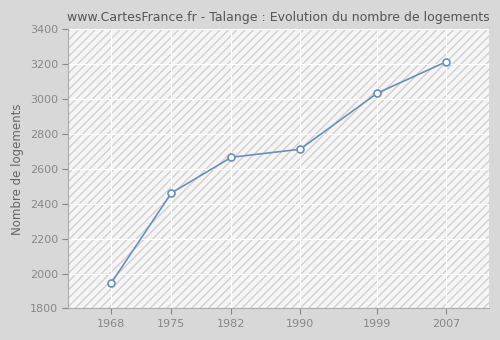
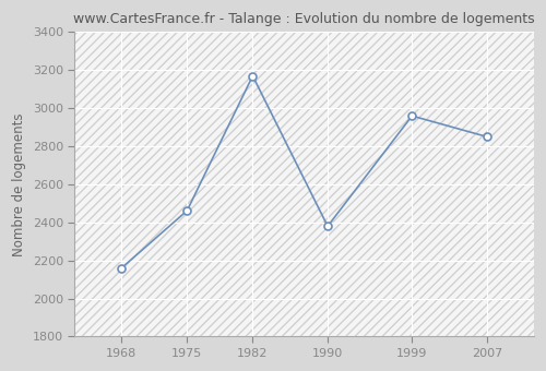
1968: 1950 -> 2160
1982: 2670 -> 3170
1990: 2710 -> 2380
1999: 3040 -> 2960
2007: 3210 -> 2850
